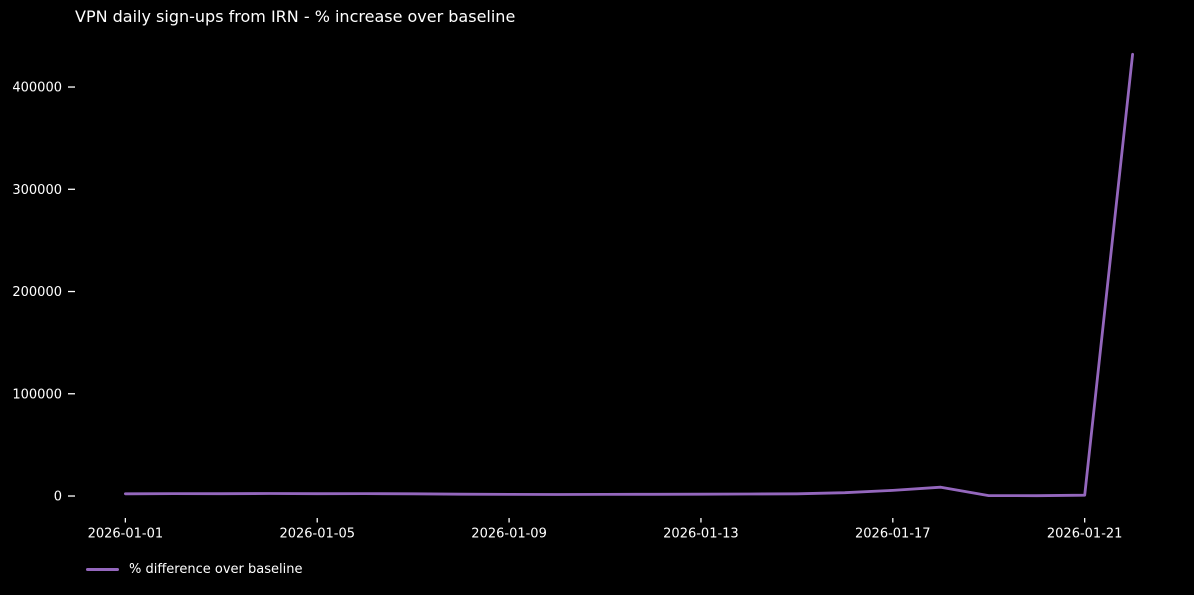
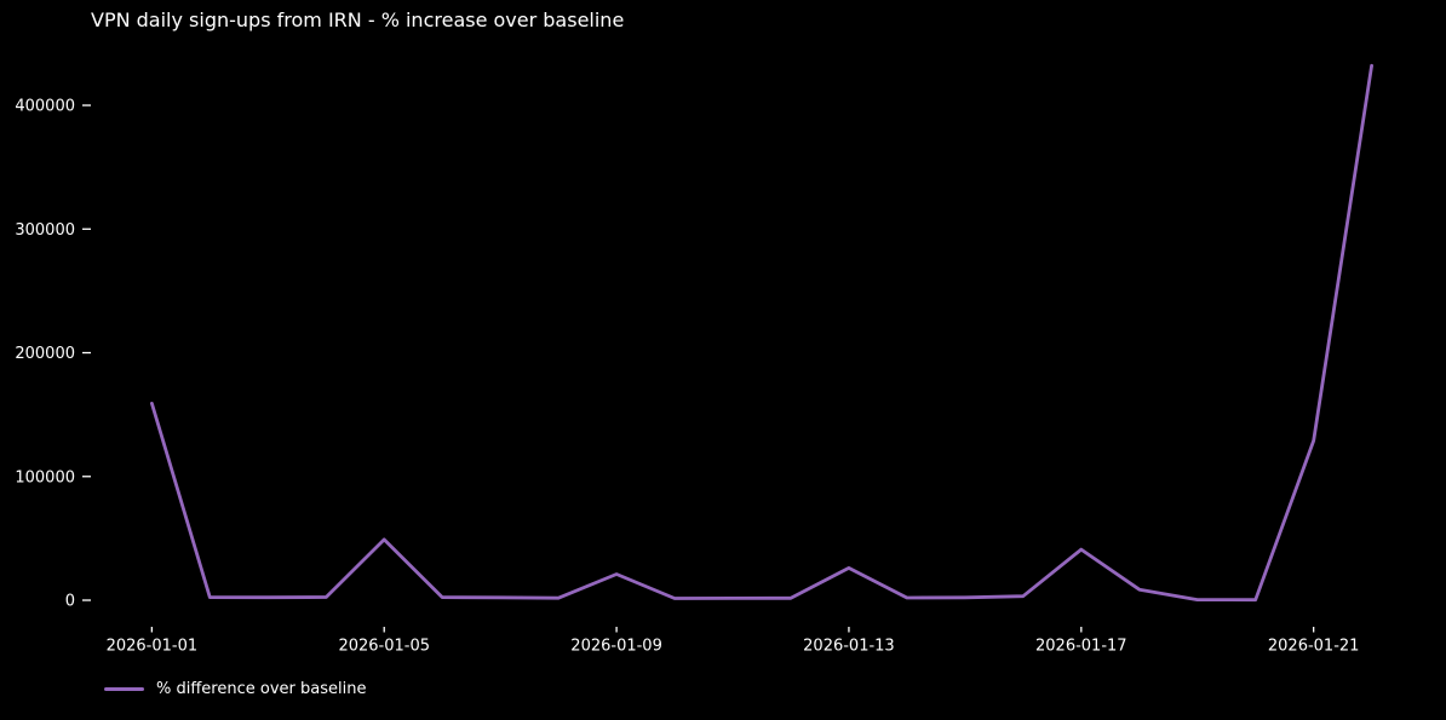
2026-01-01: 2000 -> 159000
2026-01-05: 2000 -> 49000
2026-01-09: 2000 -> 21000
2026-01-13: 2000 -> 26000
2026-01-17: 6000 -> 41000
2026-01-21: 1000 -> 129000
